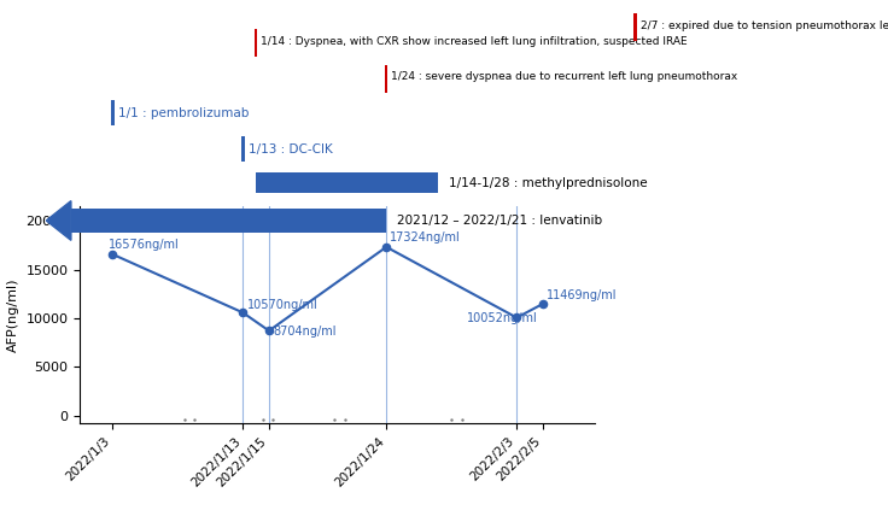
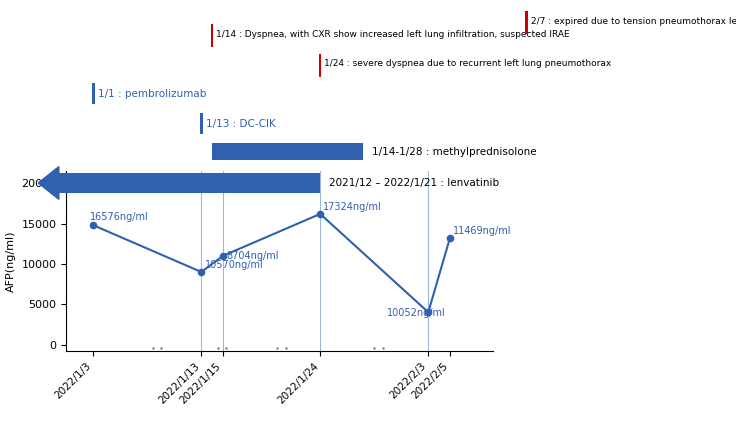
2022/1/3: 16600 -> 14800
2022/1/13: 10600 -> 9000
2022/1/15: 8700 -> 11000
2022/1/24: 17300 -> 16200
2022/2/3: 10100 -> 4000
2022/2/5: 11500 -> 13200
